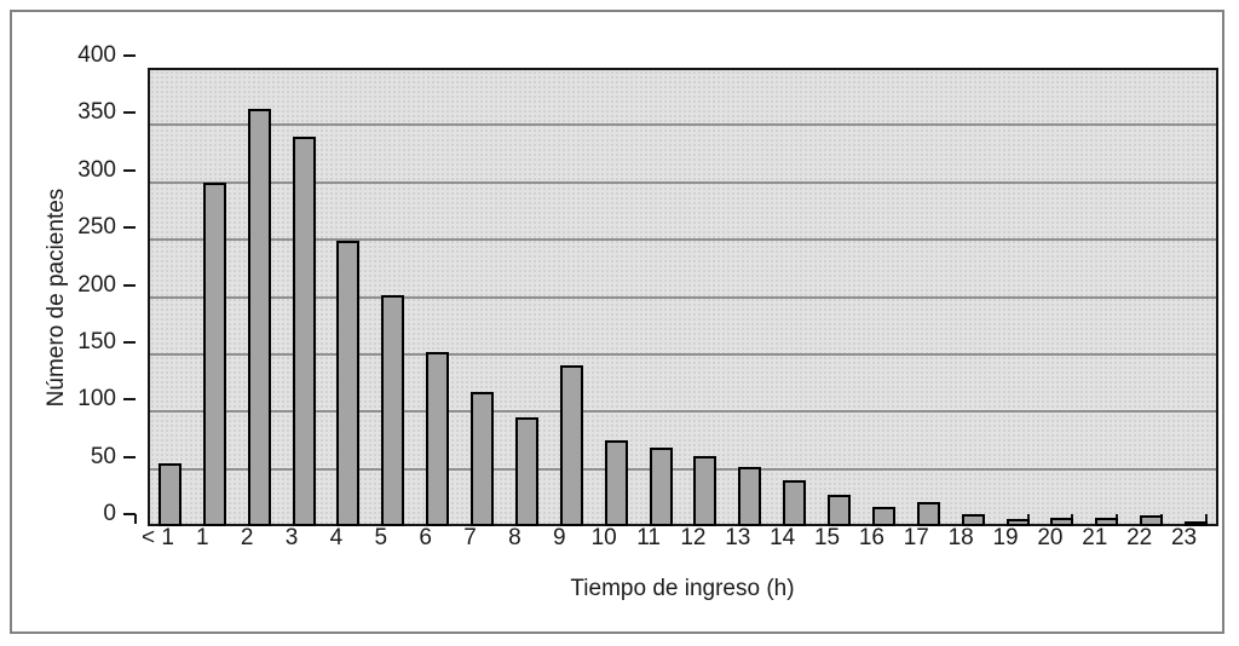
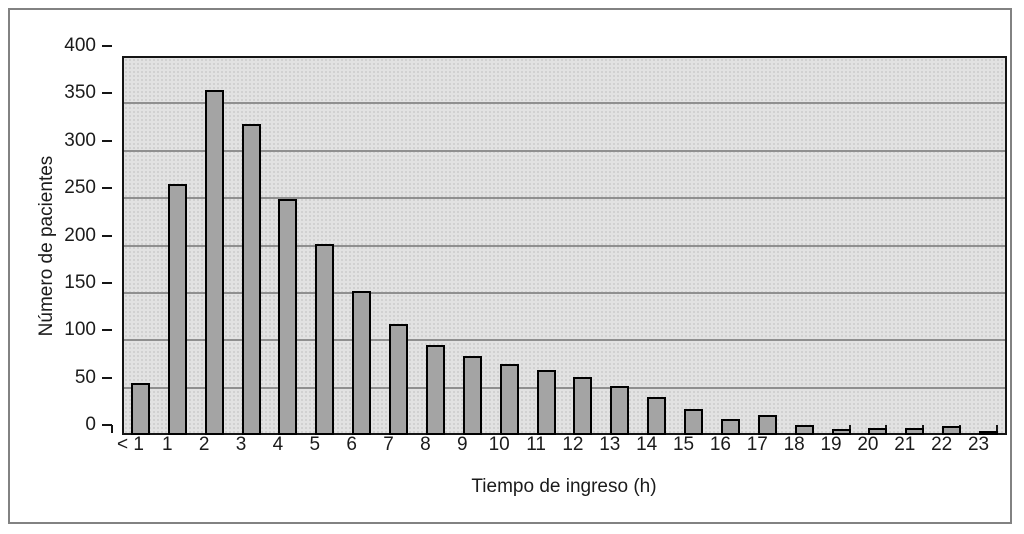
1: 300 -> 260
3: 340 -> 330
9: 140 -> 80
